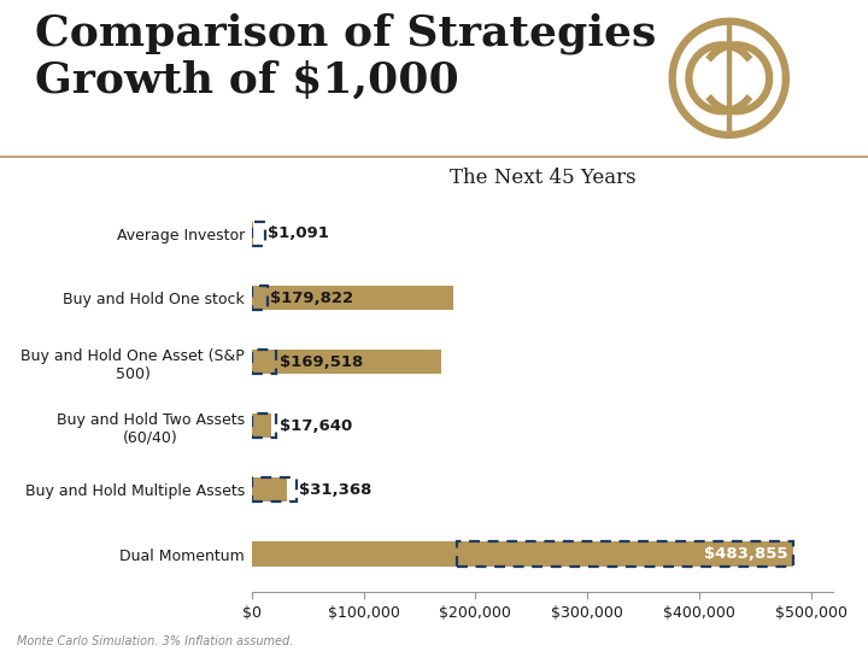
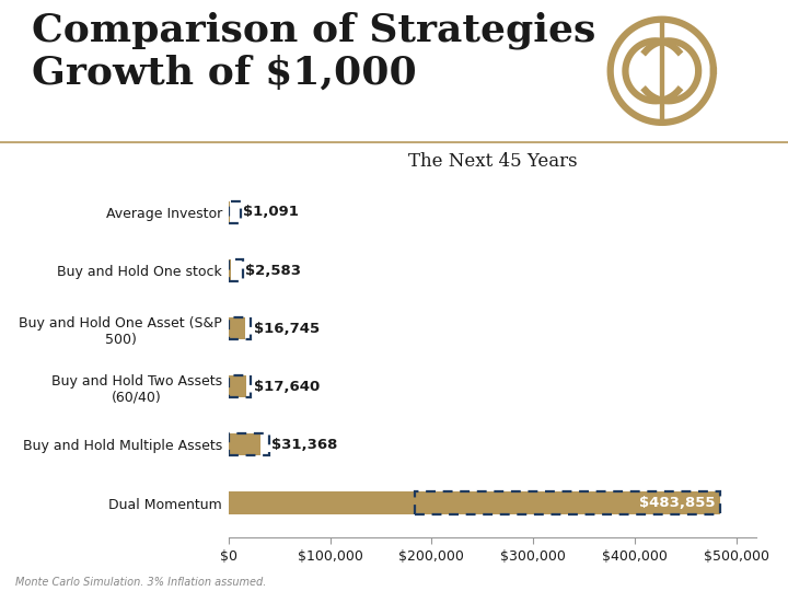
The Next 45 Years/Buy and Hold One stock: $179,822 -> $2,583
The Next 45 Years/Buy and Hold One Asset (S&P 500): $169,518 -> $16,745
